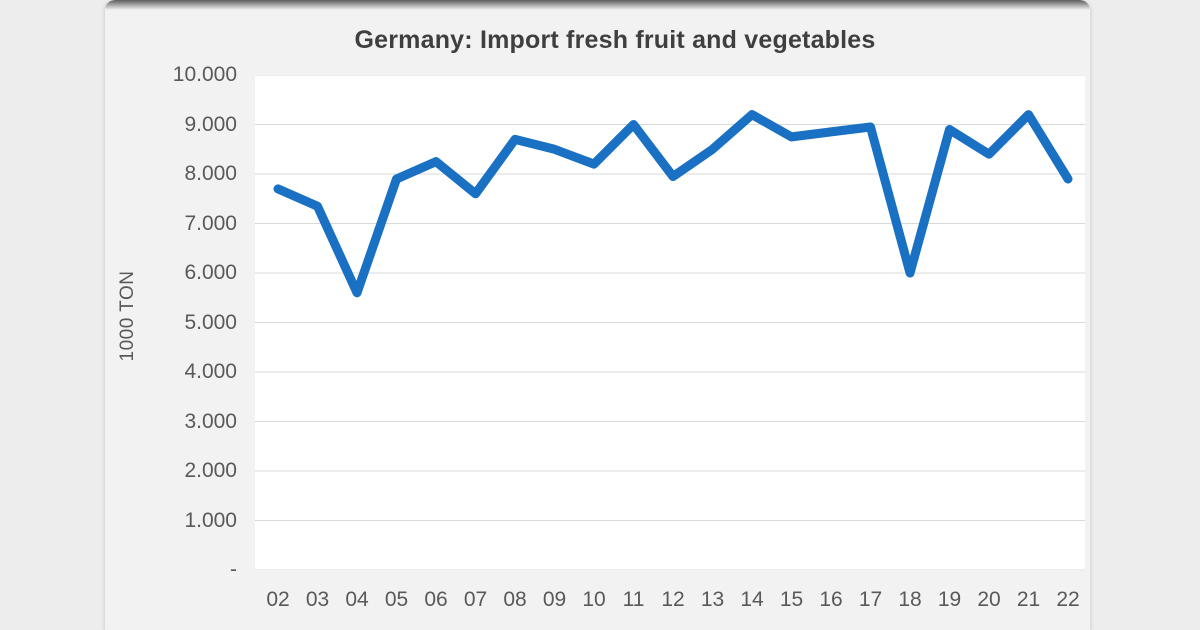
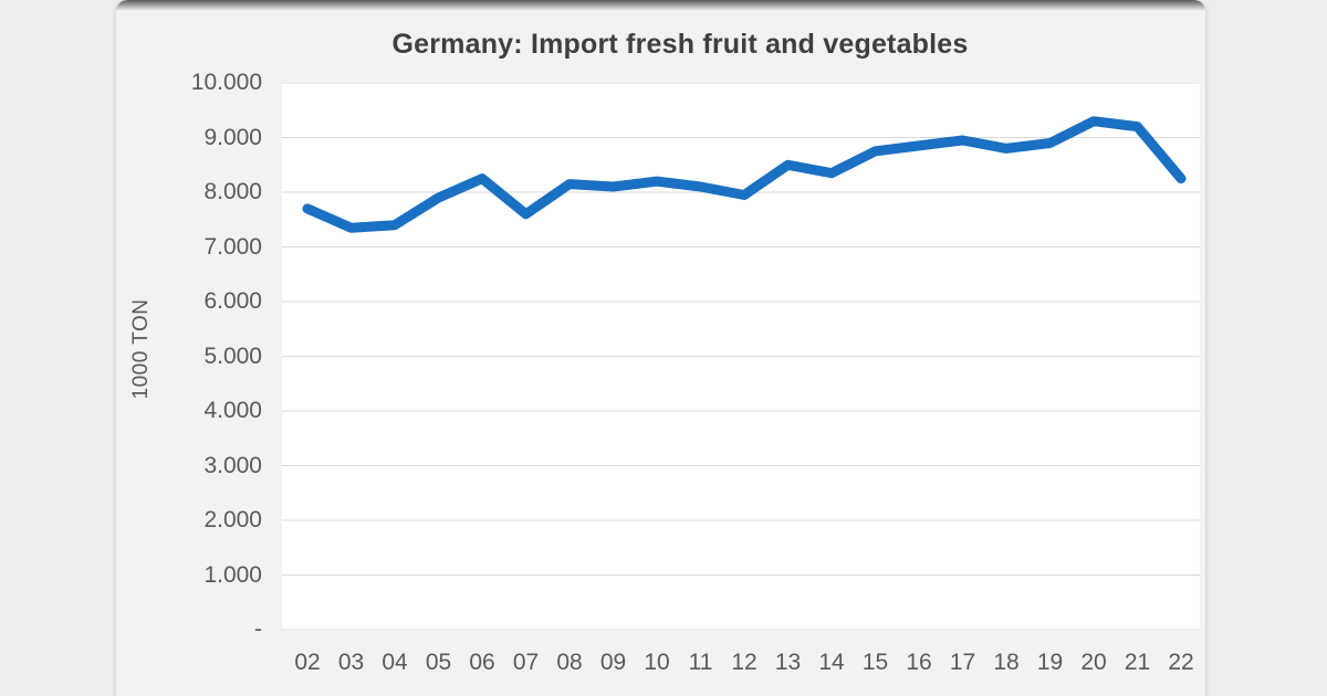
04: 5600 -> 7400
08: 8700 -> 8200
09: 8500 -> 8100
11: 9000 -> 8100
14: 9200 -> 8400
18: 6000 -> 8800
20: 8400 -> 9300
22: 7900 -> 8200
